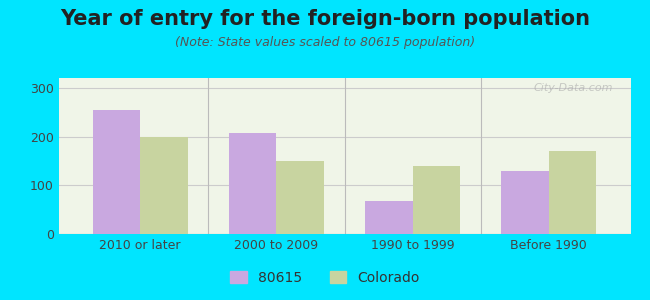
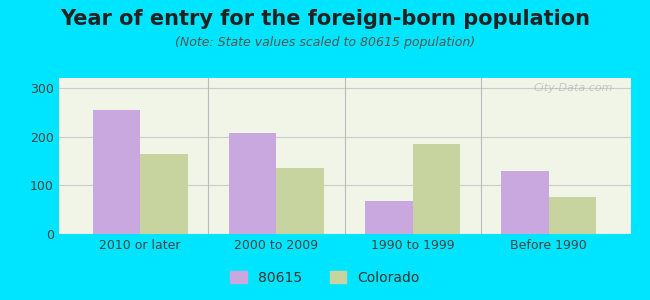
Colorado/2010 or later: 198 -> 165
Colorado/2000 to 2009: 150 -> 135
Colorado/1990 to 1999: 140 -> 185
Colorado/Before 1990: 170 -> 75
